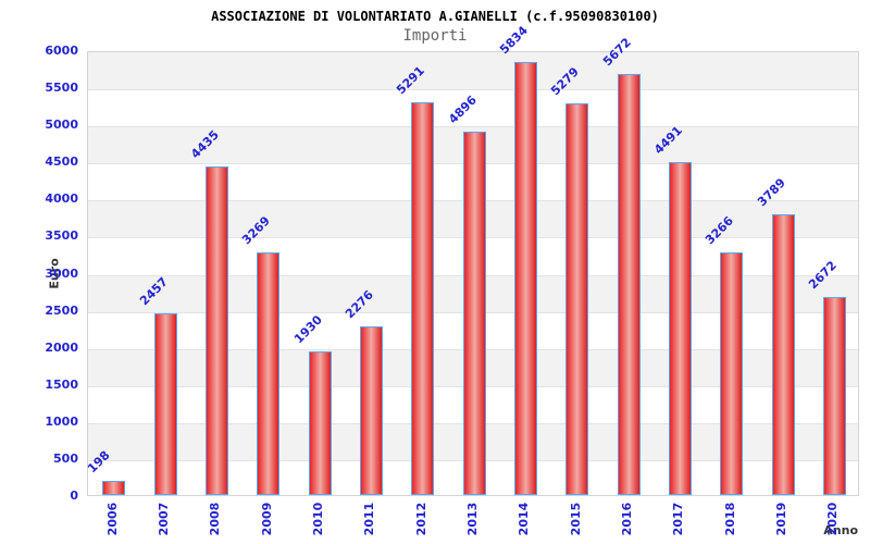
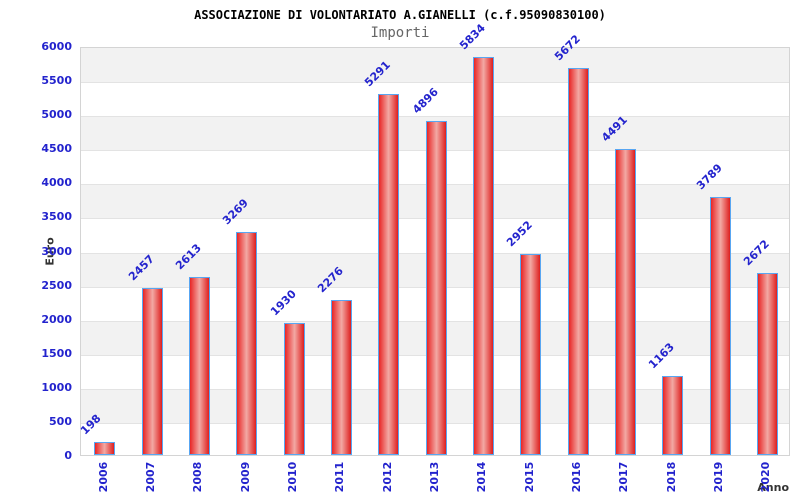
2008: 4435 -> 2613
2015: 5279 -> 2952
2018: 3266 -> 1163
